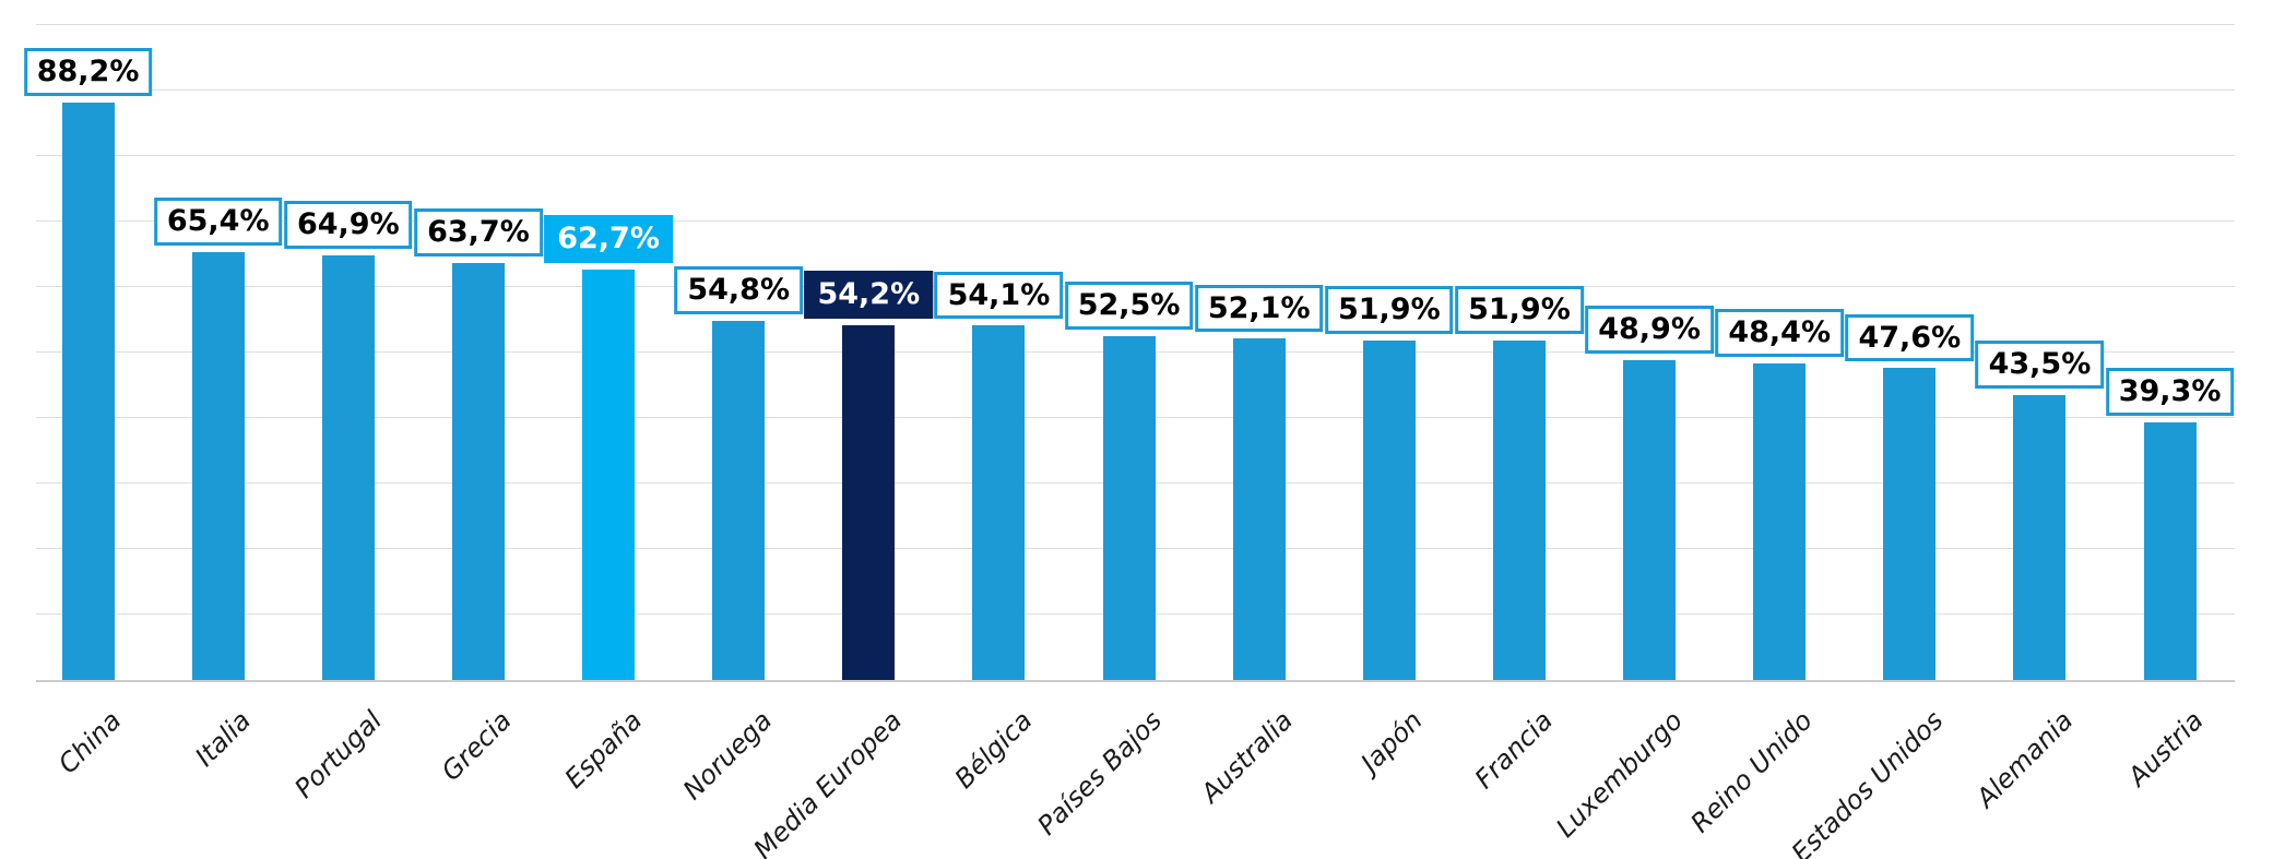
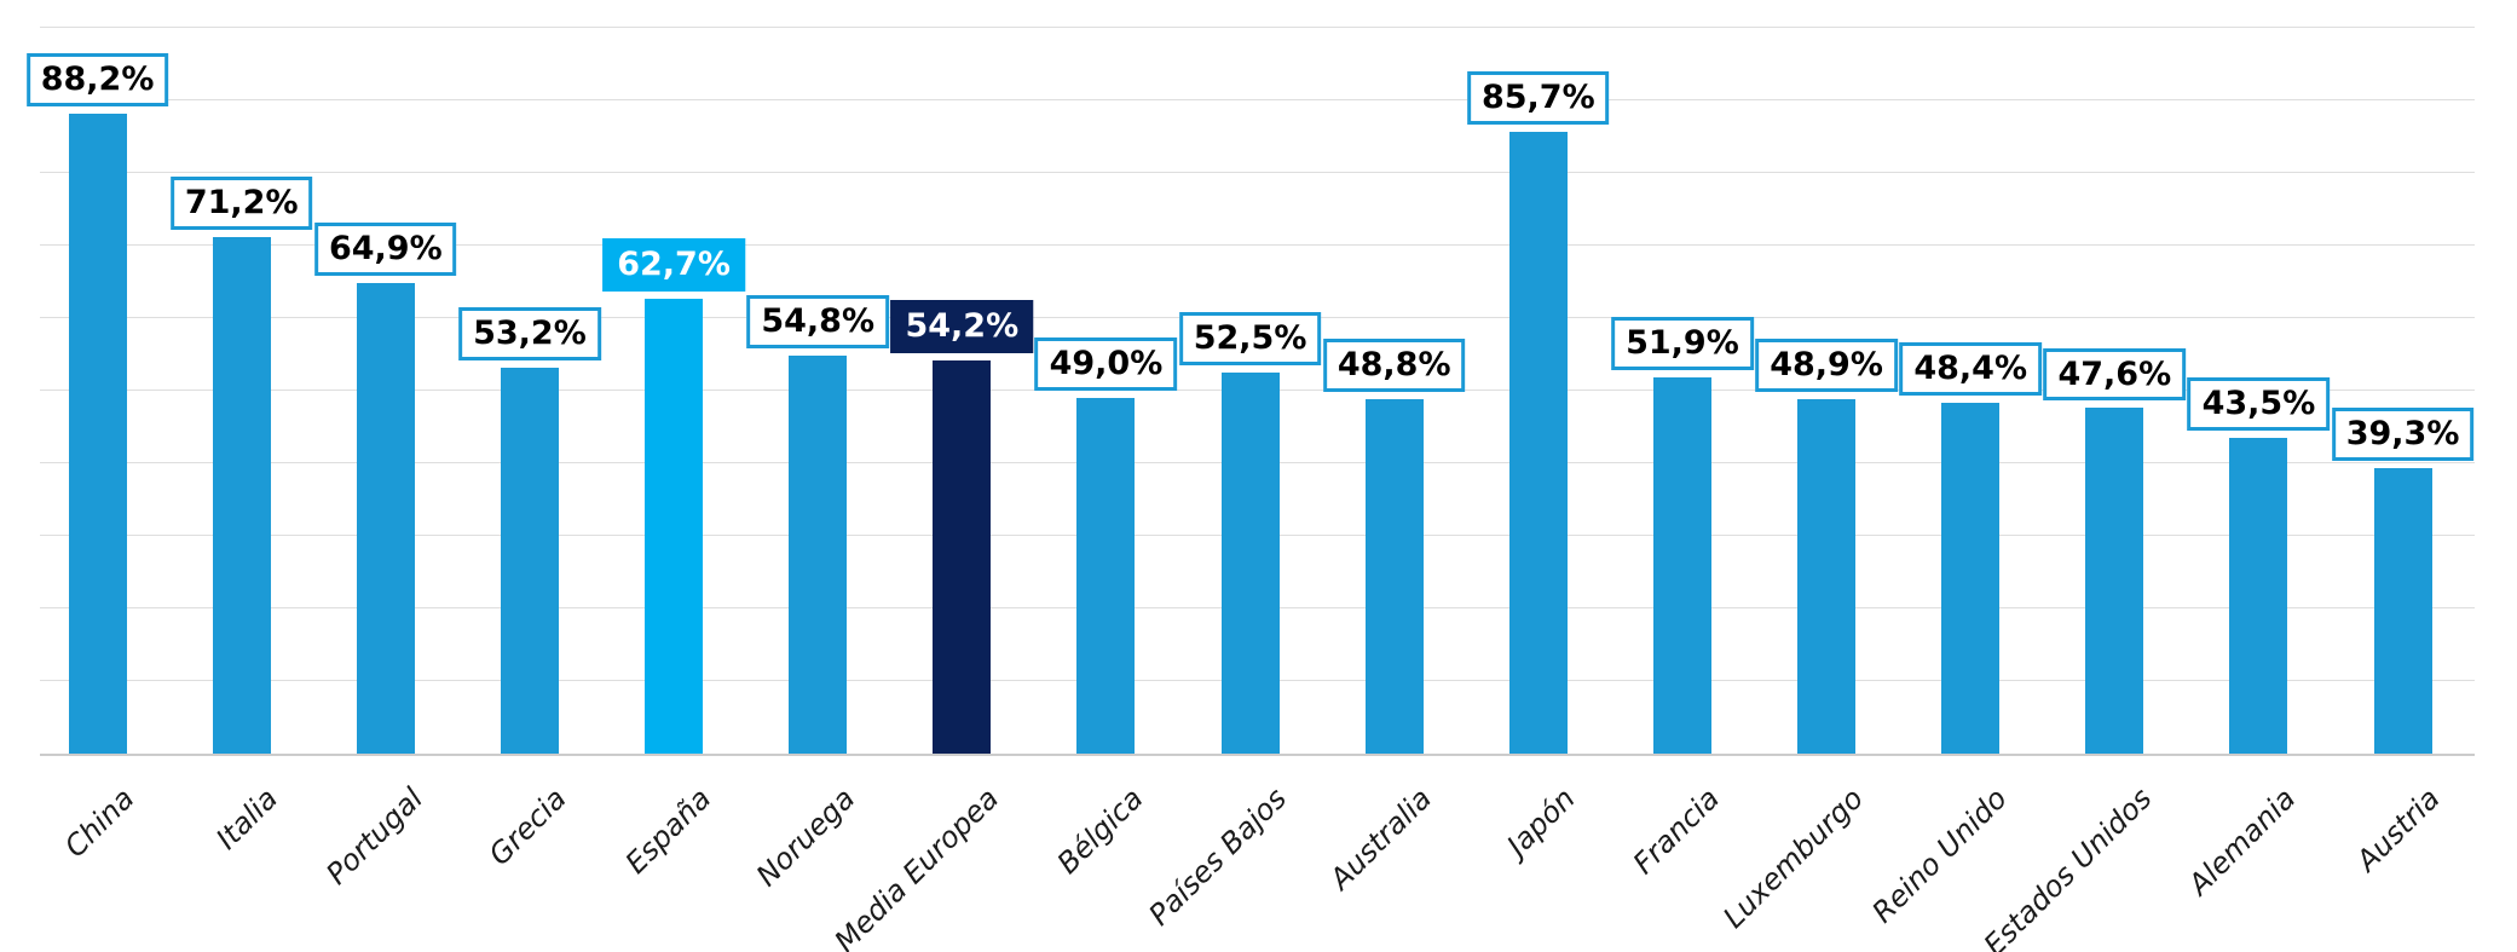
Italia: 65,4% -> 71,2%
Grecia: 63,7% -> 53,2%
Bélgica: 54,1% -> 49,0%
Australia: 52,1% -> 48,8%
Japón: 51,9% -> 85,7%
